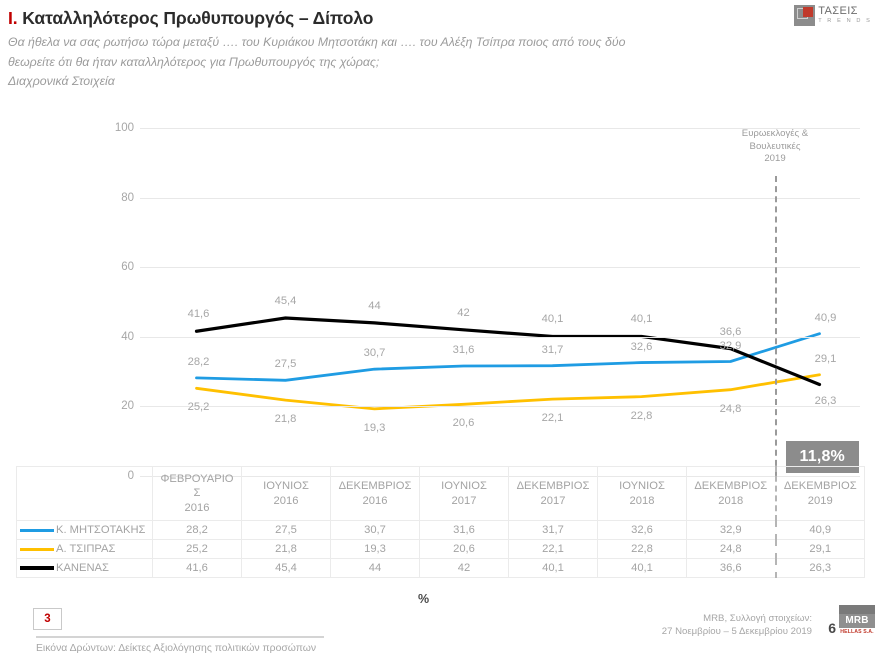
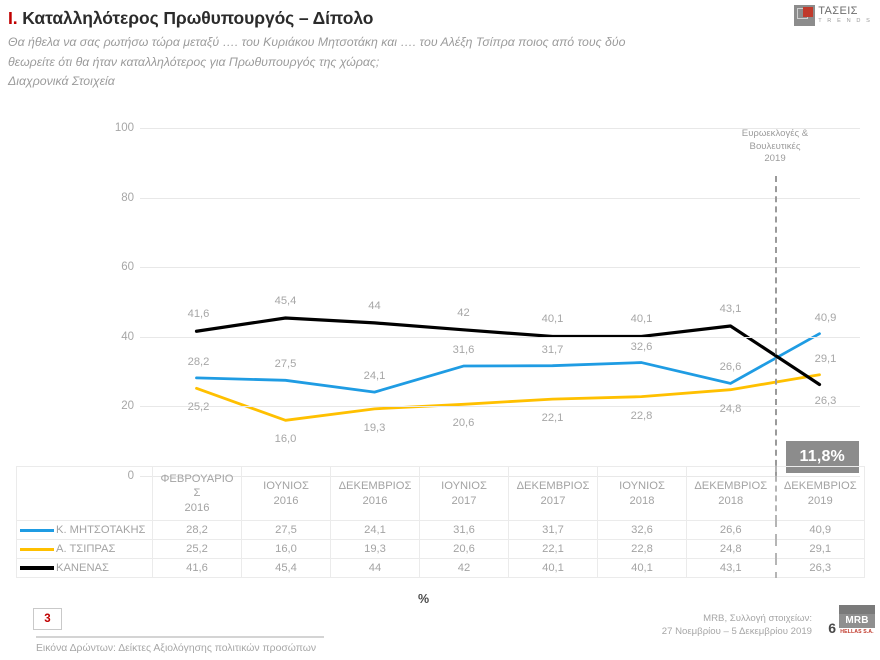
Α. ΤΣΙΠΡΑΣ/ΙΟΥΝΙΟΣ 2016: 21,8 -> 16,0
Κ. ΜΗΤΣΟΤΑΚΗΣ/ΔΕΚΕΜΒΡΙΟΣ 2016: 30,7 -> 24,1
Κ. ΜΗΤΣΟΤΑΚΗΣ/ΔΕΚΕΜΒΡΙΟΣ 2018: 32,9 -> 26,6
ΚΑΝΕΝΑΣ/ΔΕΚΕΜΒΡΙΟΣ 2018: 36,6 -> 43,1
